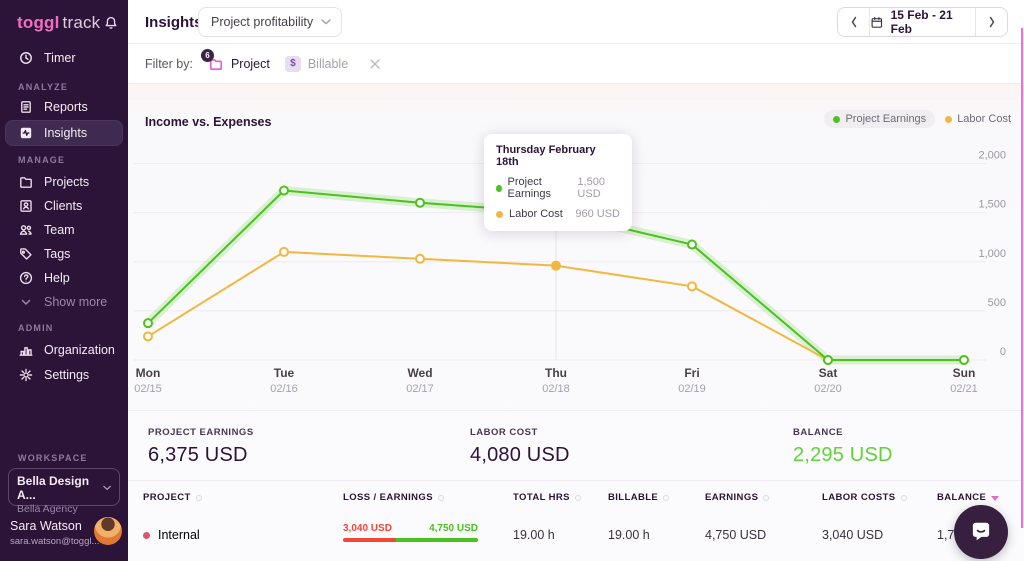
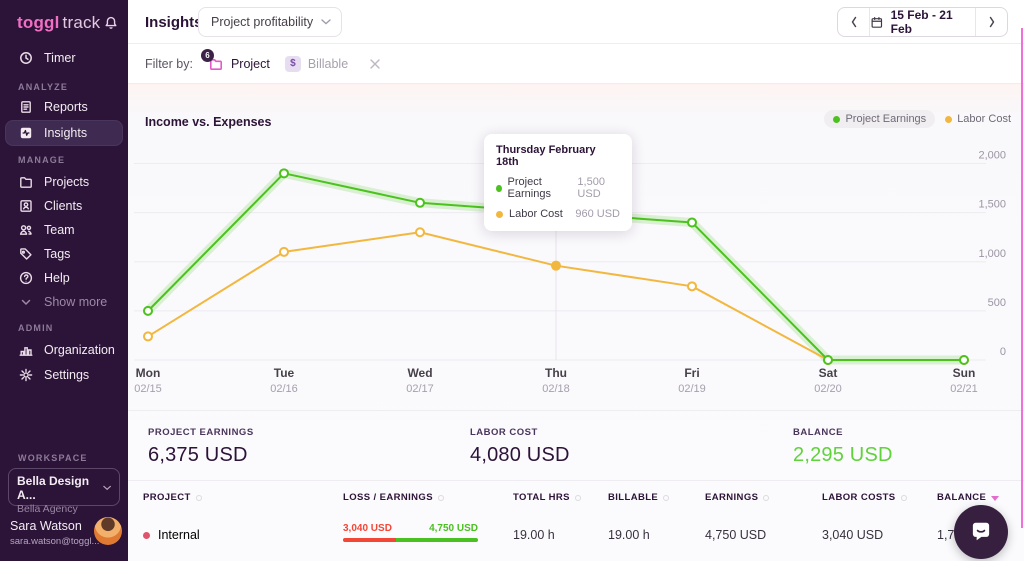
Project Earnings/Mon: 400 -> 500
Project Earnings/Tue: 1700 -> 1900
Labor Cost/Wed: 1000 -> 1300
Project Earnings/Fri: 1200 -> 1400
